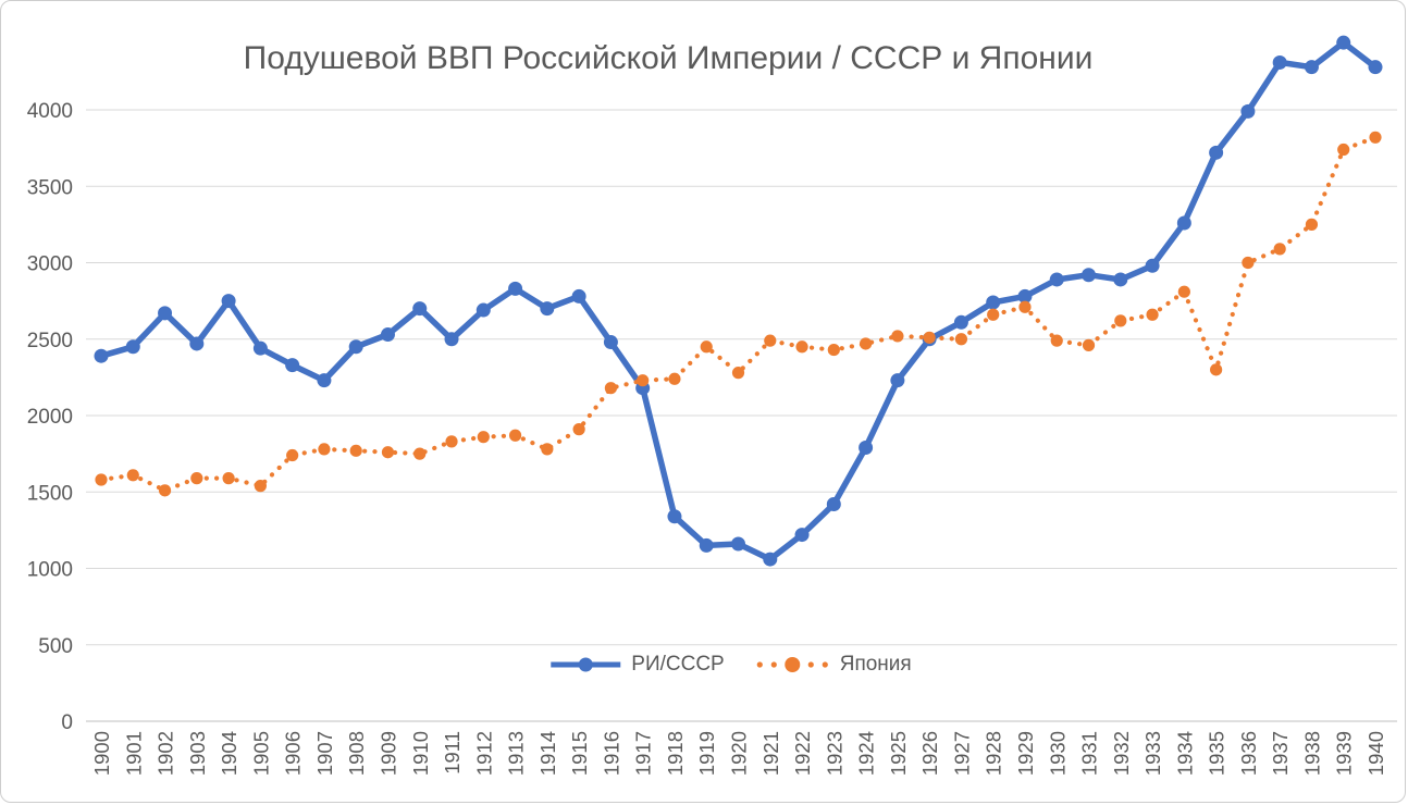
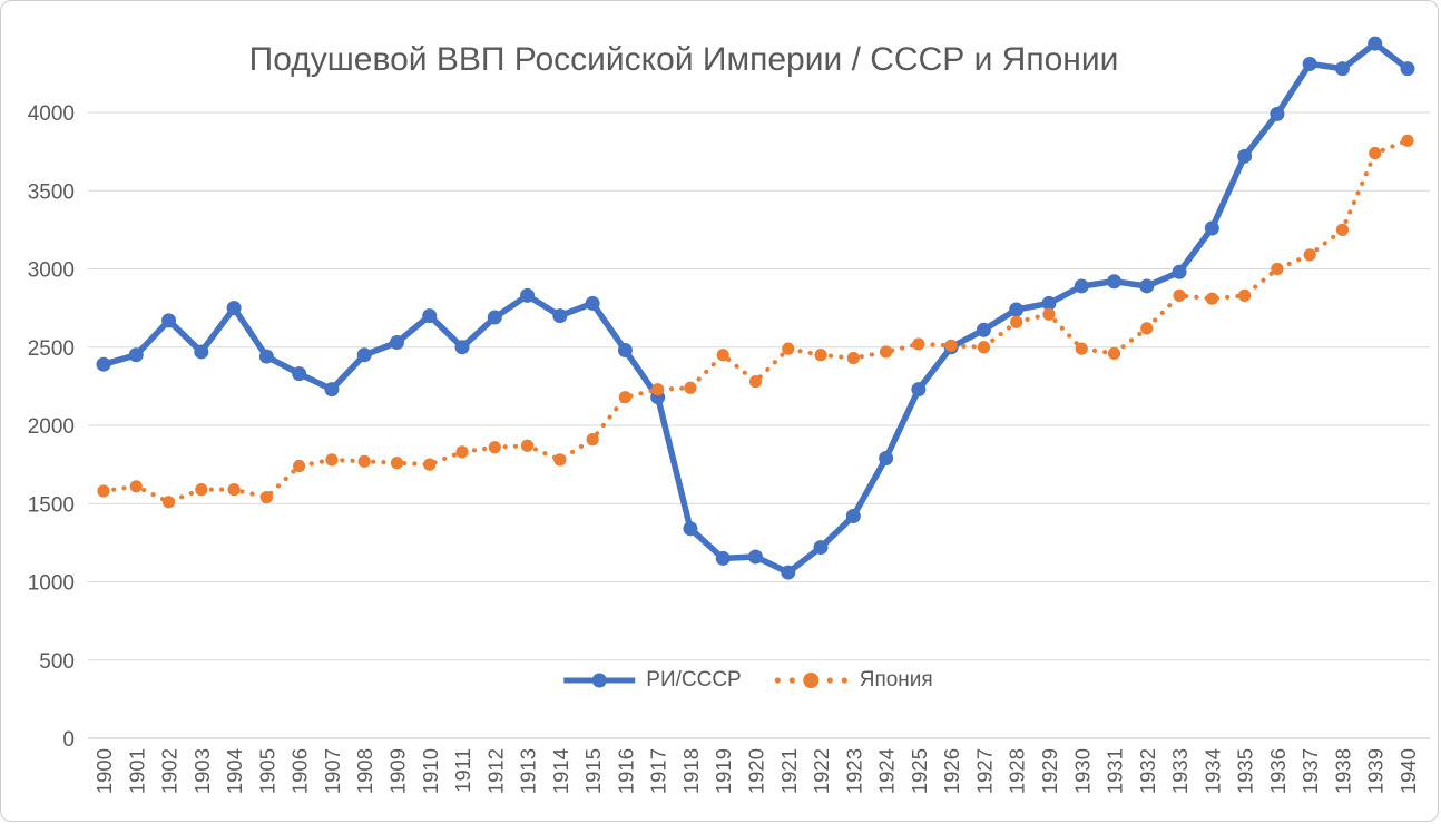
Япония/1933: 2660 -> 2830
Япония/1935: 2300 -> 2830
